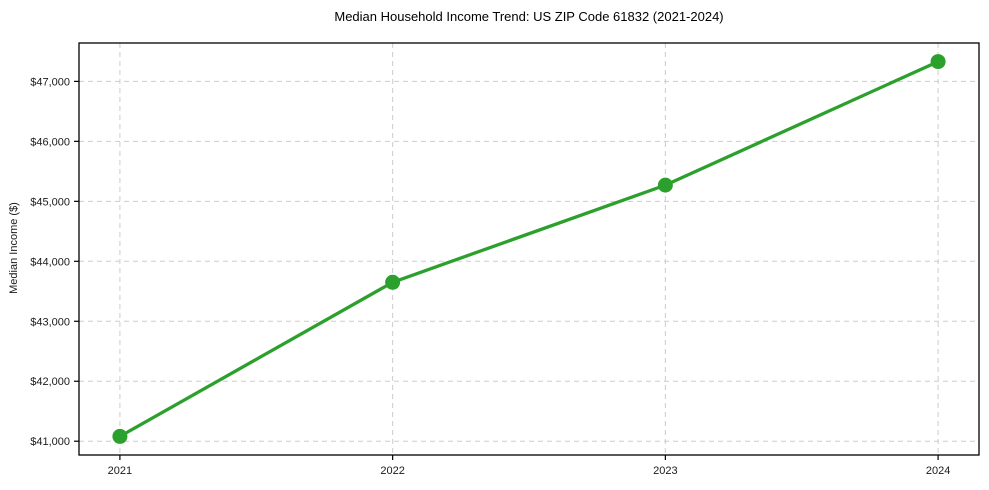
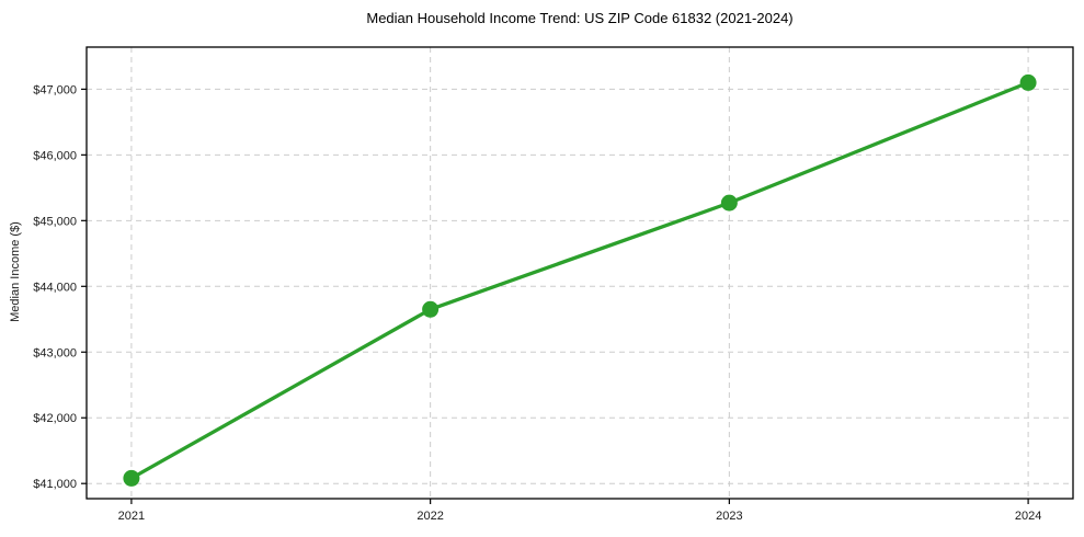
2024: $47300 -> $47100
